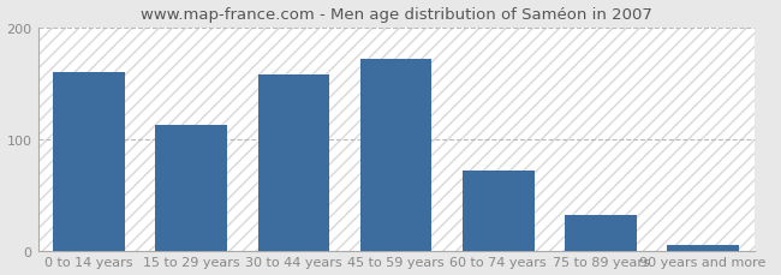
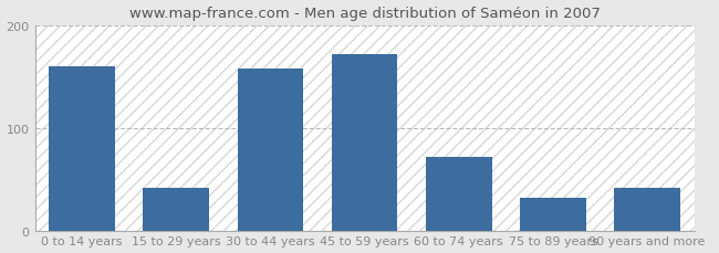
15 to 29 years: 113 -> 42
90 years and more: 5 -> 42
